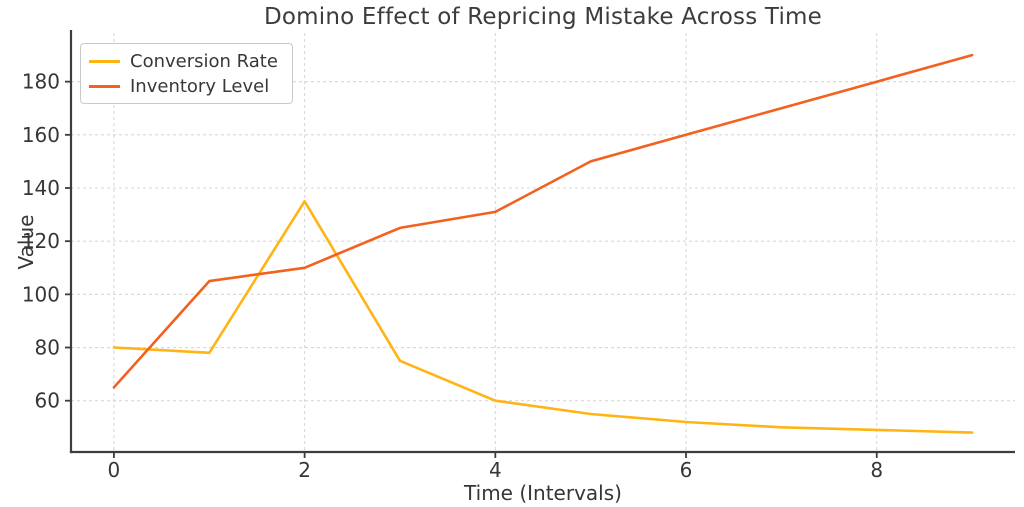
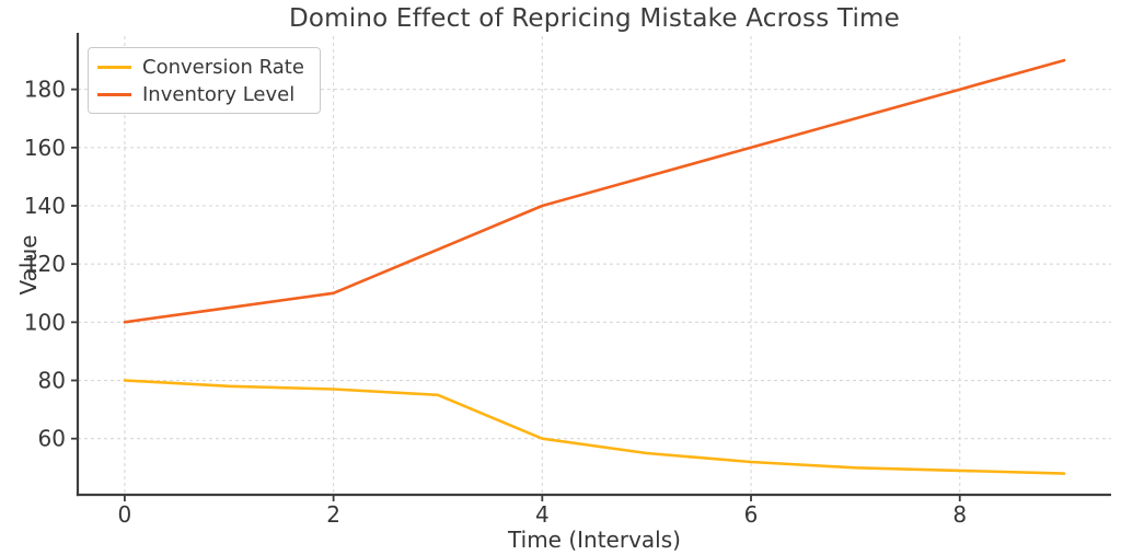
Inventory Level/0: 65 -> 100
Conversion Rate/2: 135 -> 77
Inventory Level/4: 131 -> 140
